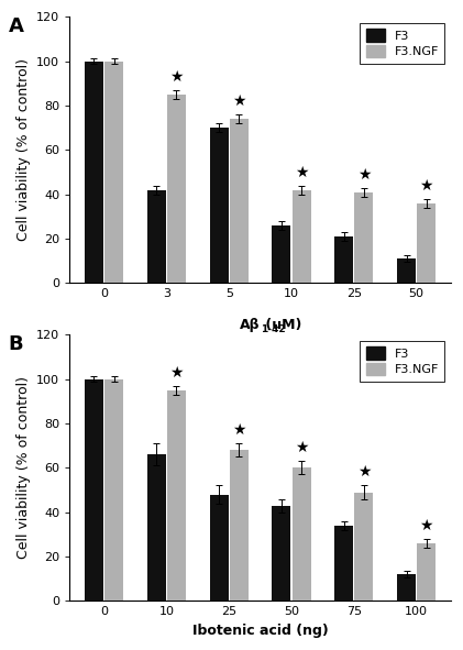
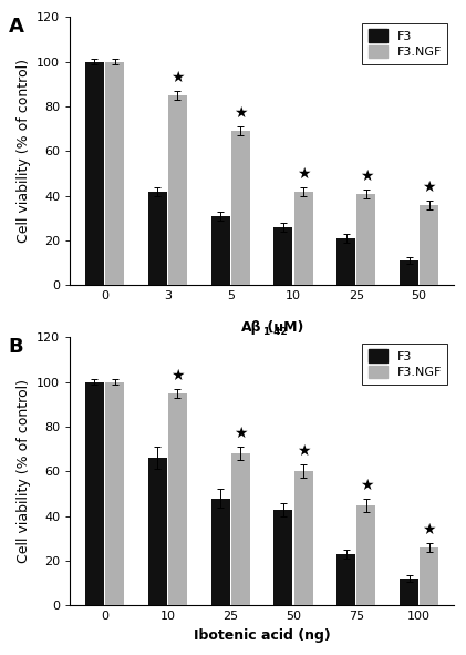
F3/5: 70 -> 31
F3.NGF/5: 74 -> 69
F3/75: 34 -> 23
F3.NGF/75: 49 -> 45
